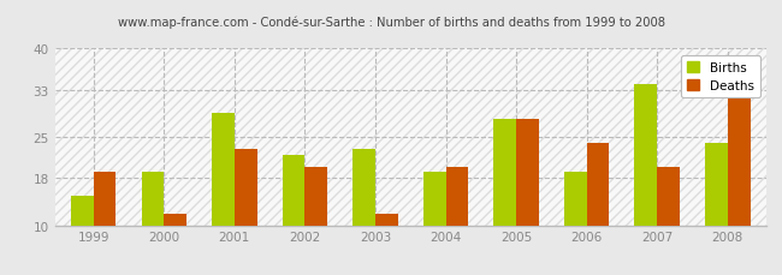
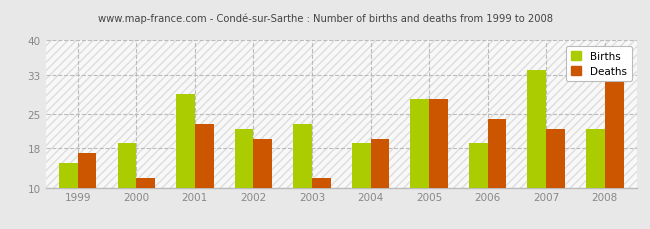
Deaths/1999: 19 -> 17
Deaths/2007: 20 -> 22
Births/2008: 24 -> 22
